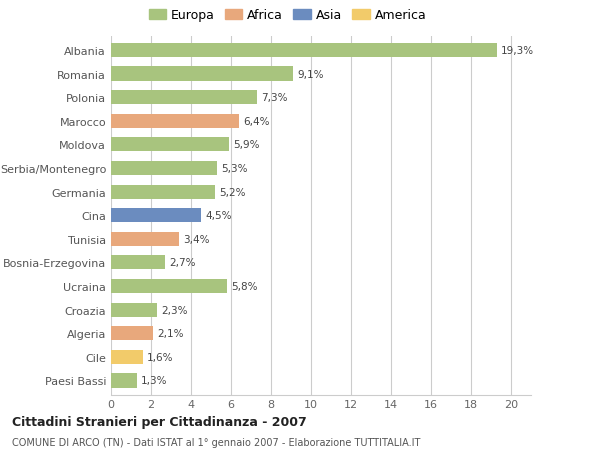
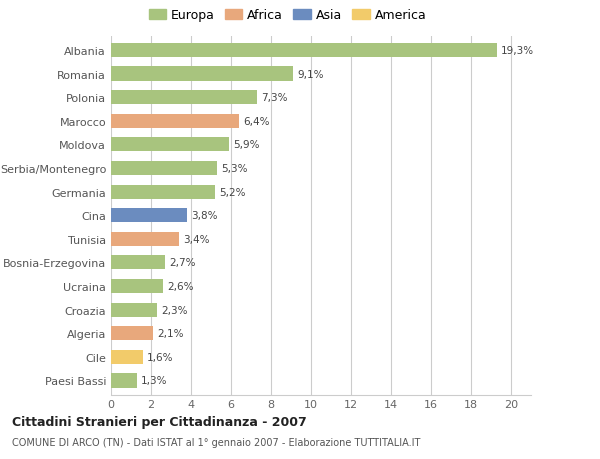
Cina: 4,5% -> 3,8%
Ucraina: 5,8% -> 2,6%
